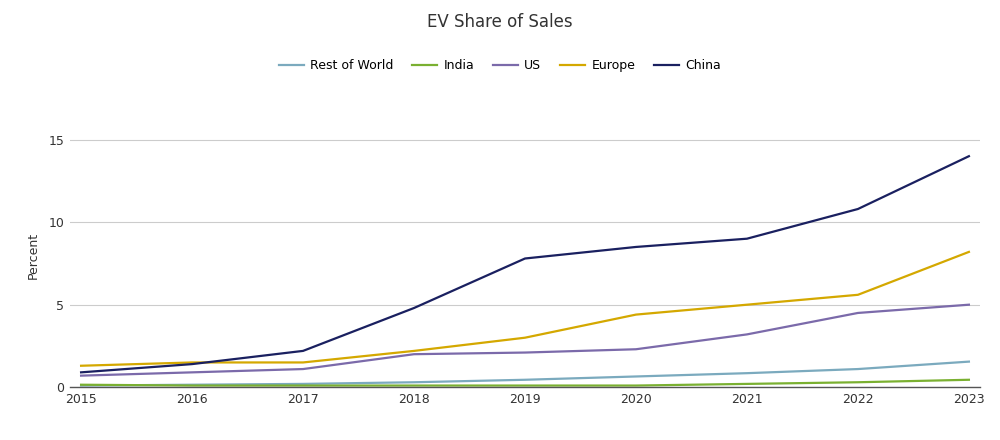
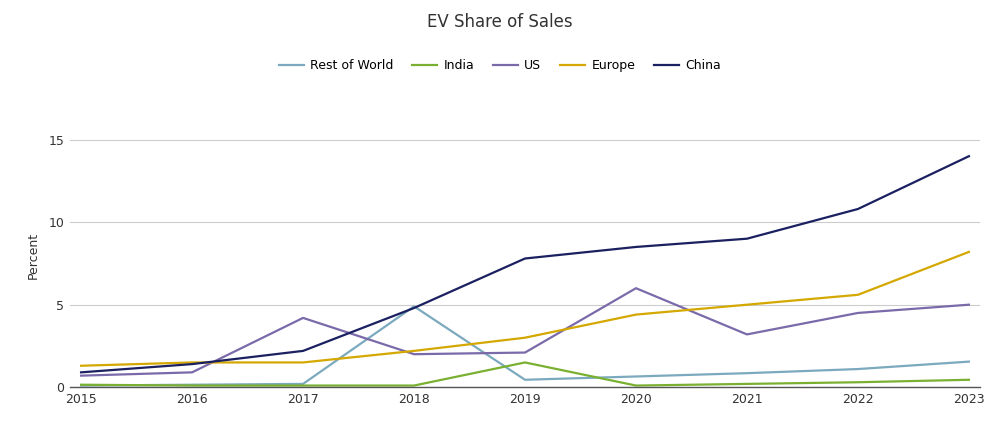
US/2017: 1.1 -> 4.2
Rest of World/2018: 0.3 -> 4.9
India/2019: 0.1 -> 1.5
US/2020: 2.3 -> 6.0
